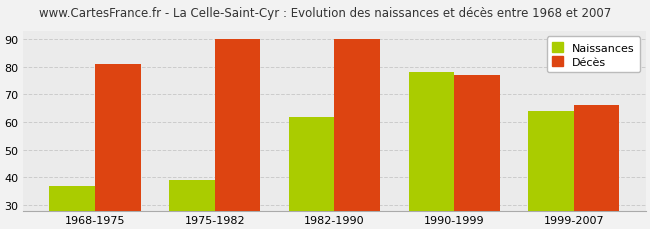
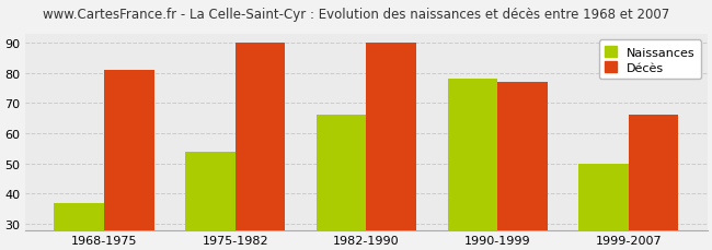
Naissances/1975-1982: 39 -> 54
Naissances/1982-1990: 62 -> 66
Naissances/1999-2007: 64 -> 50
